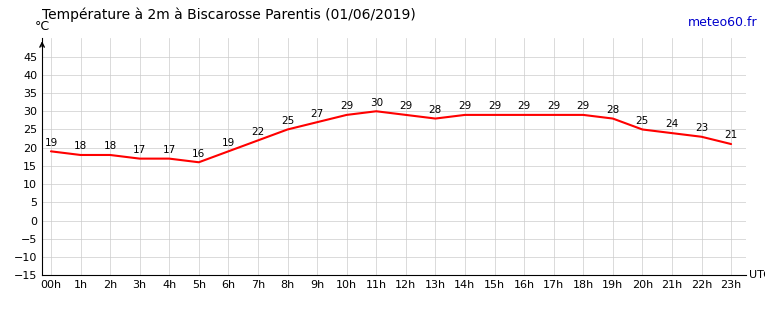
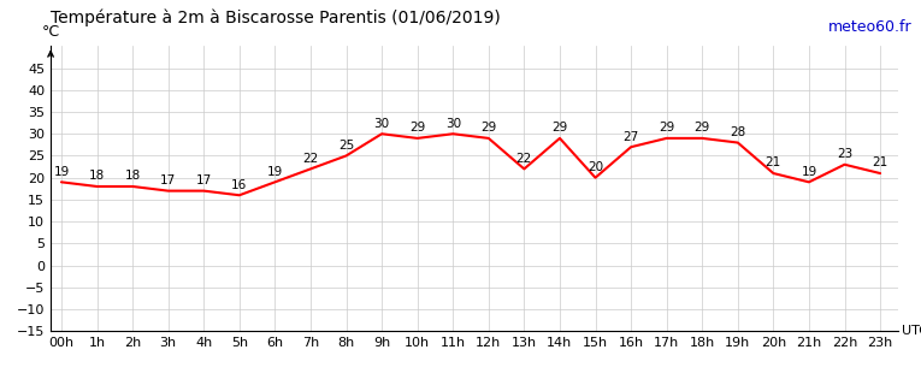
9h: 27 -> 30
13h: 28 -> 22
15h: 29 -> 20
16h: 29 -> 27
20h: 25 -> 21
21h: 24 -> 19
